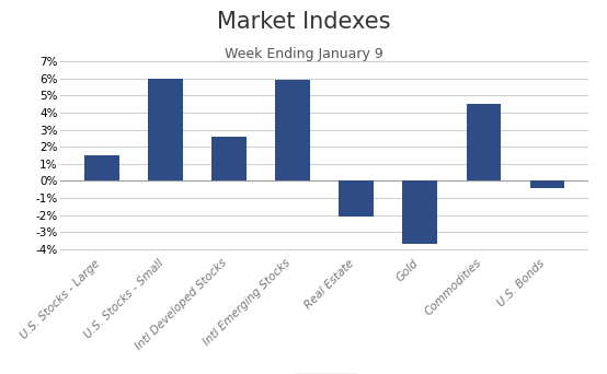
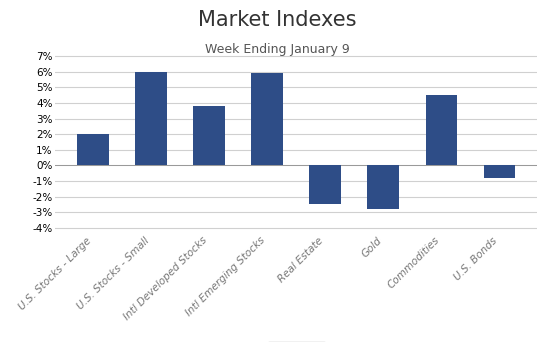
U.S. Stocks - Large: 1.5% -> 2.0%
Intl Developed Stocks: 2.6% -> 3.8%
Real Estate: -2.1% -> -2.5%
Gold: -3.7% -> -2.8%
U.S. Bonds: -0.4% -> -0.8%
